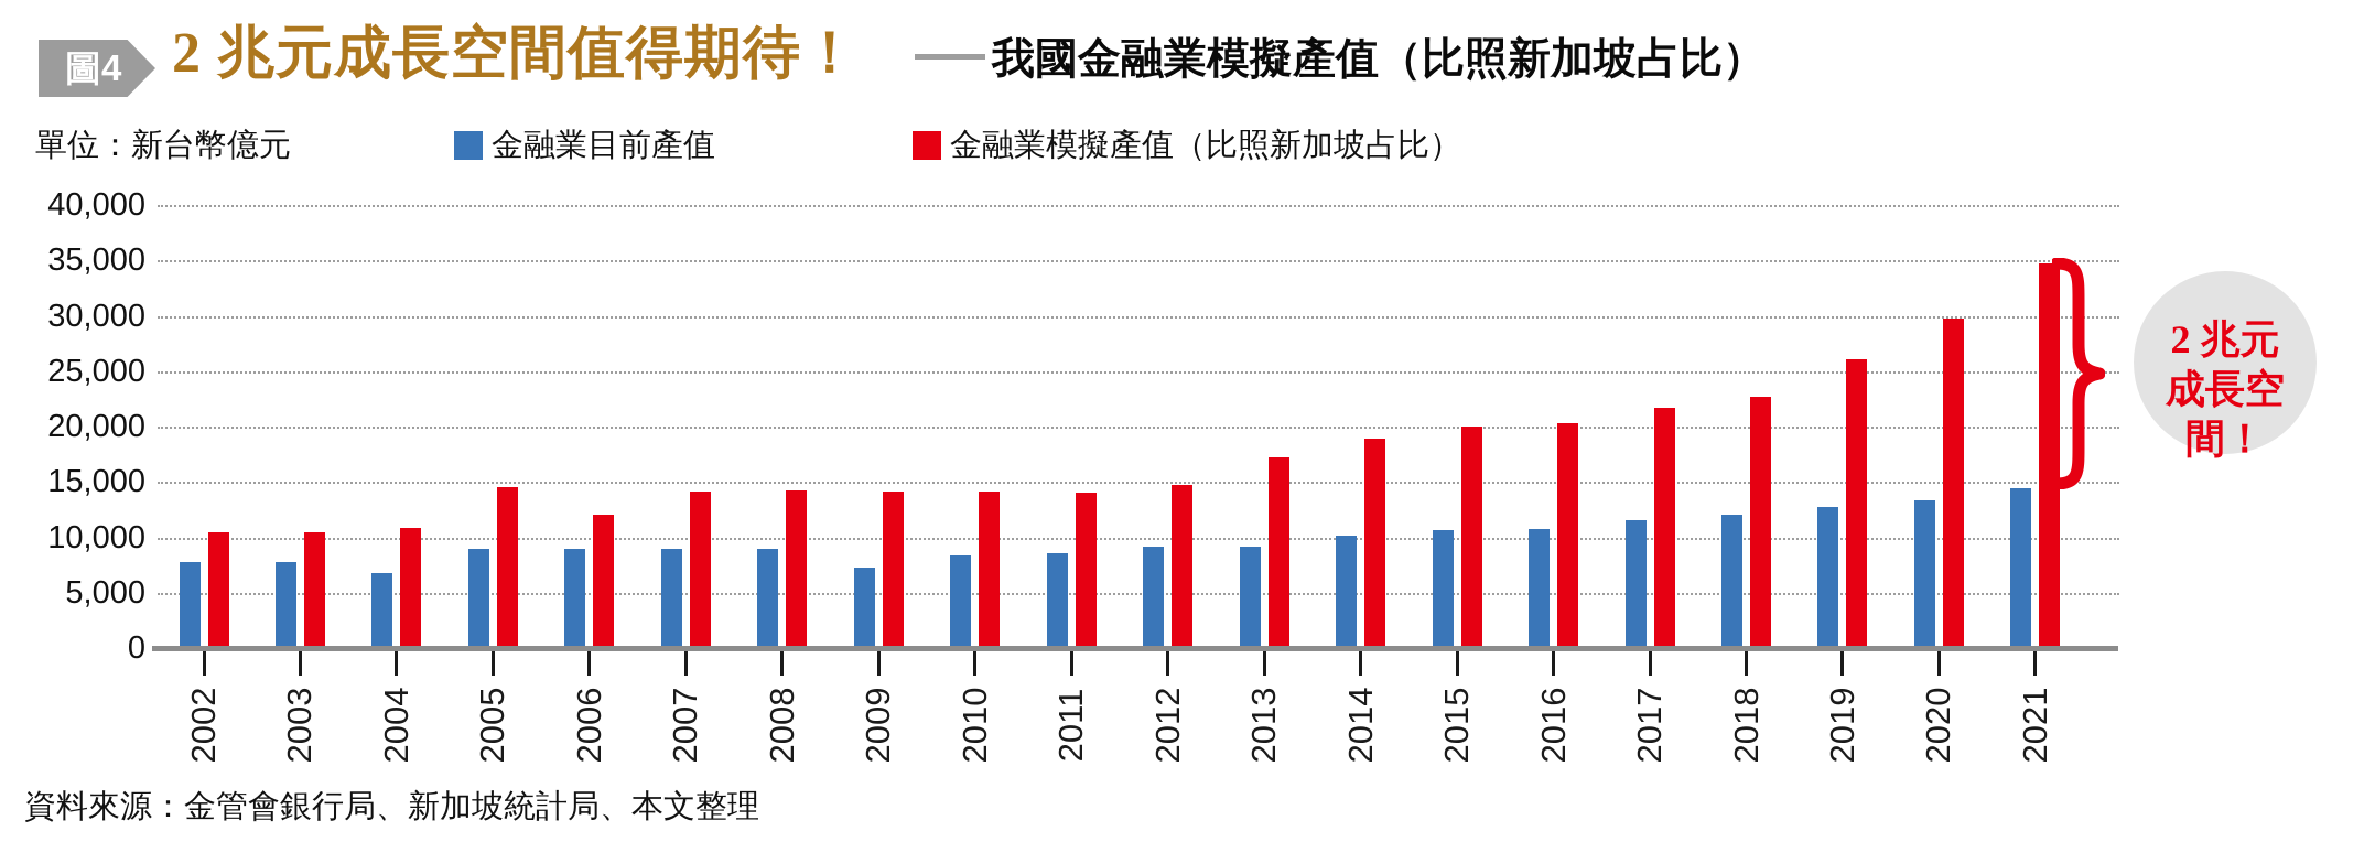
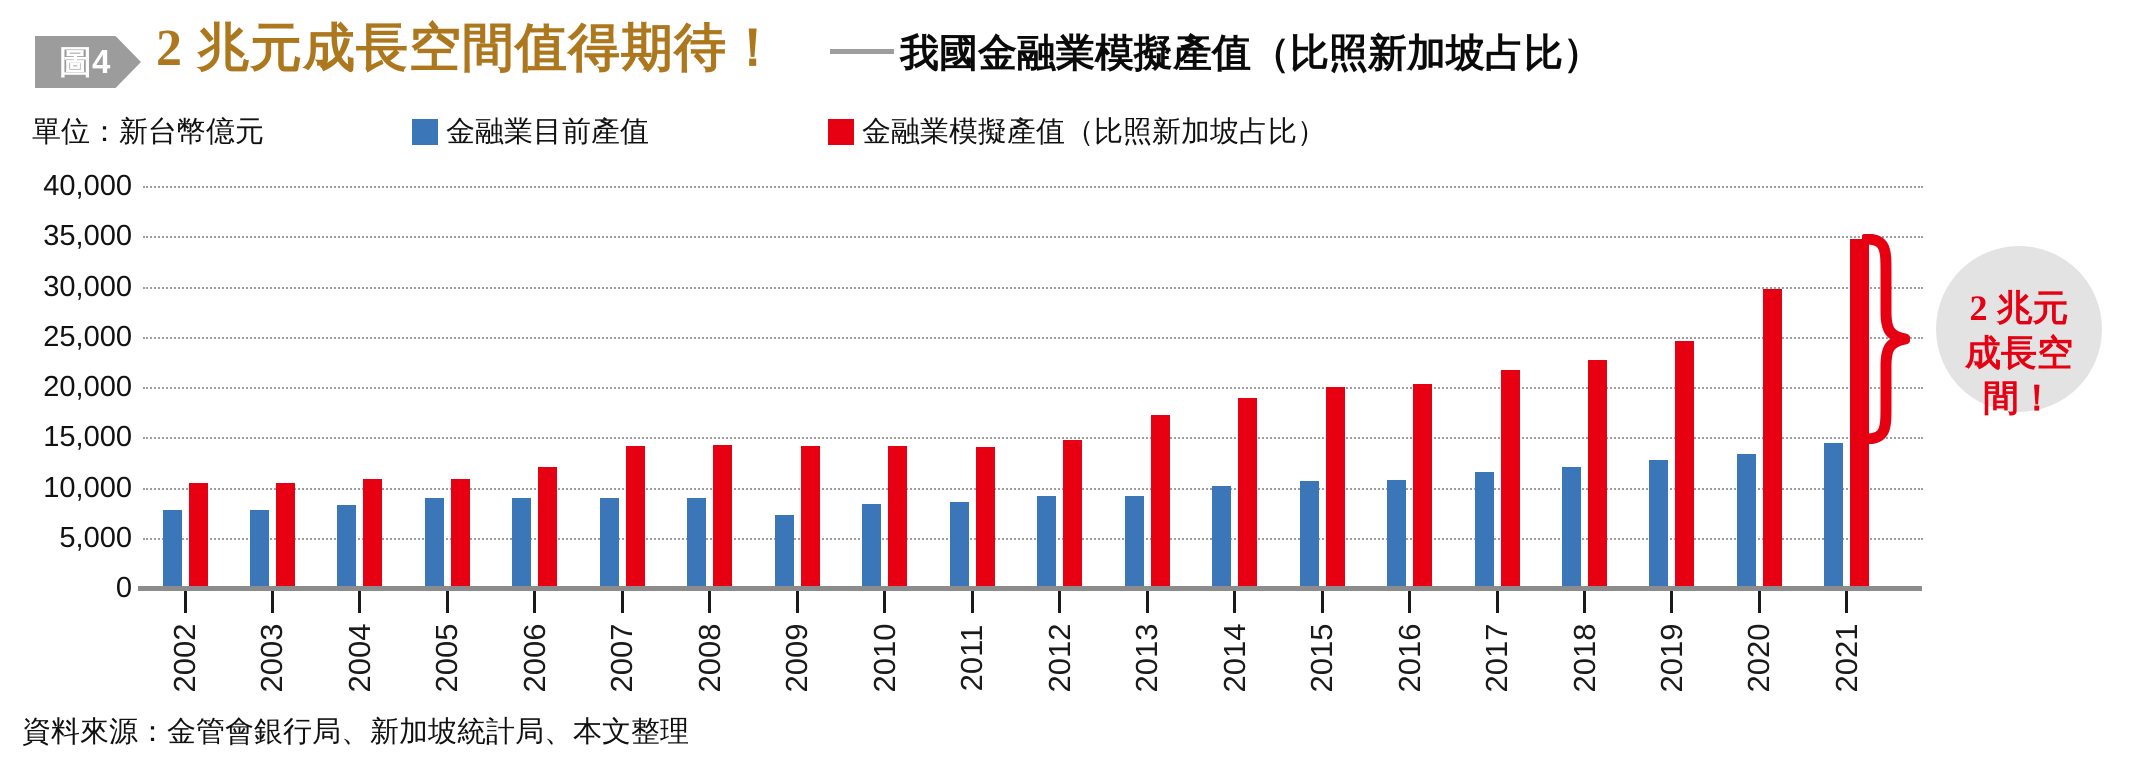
金融業目前產值/2004: 6900 -> 8400
金融業模擬產值（比照新加坡占比）/2005: 14600 -> 10900
金融業模擬產值（比照新加坡占比）/2019: 26200 -> 24700
